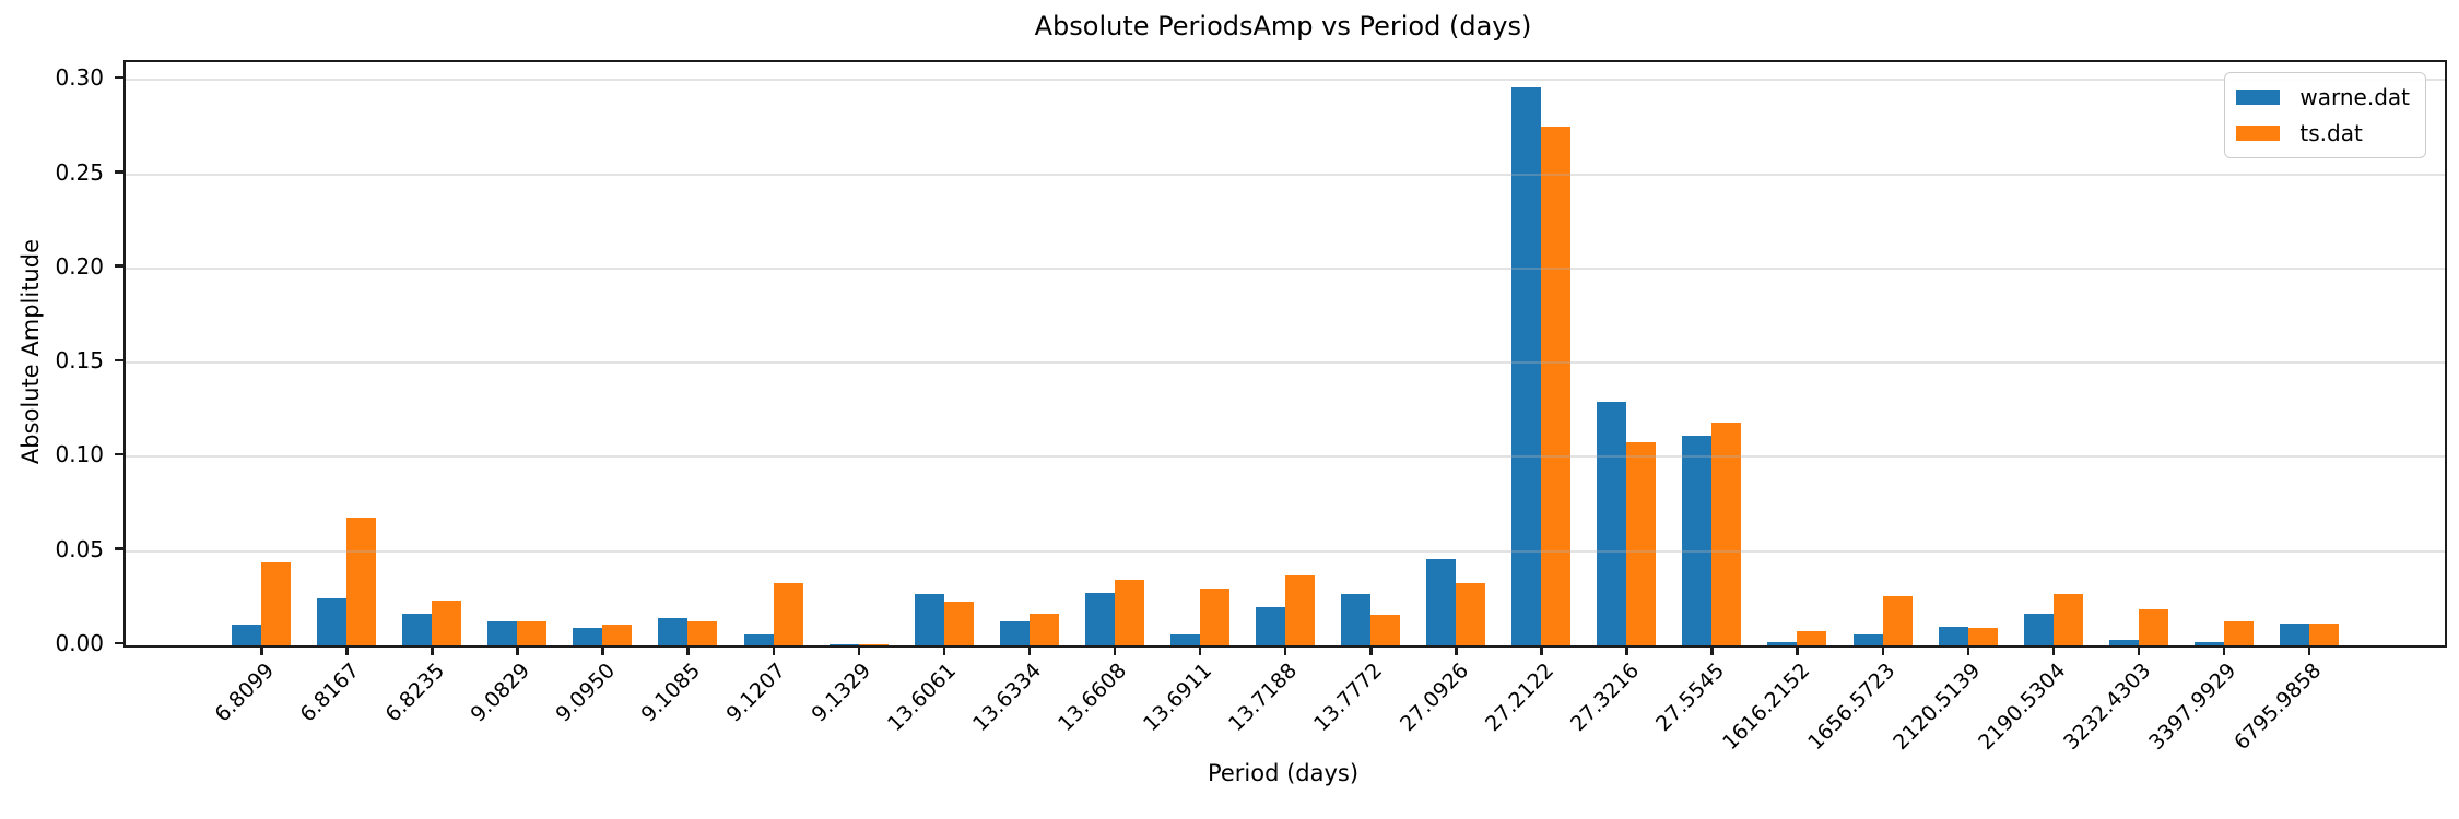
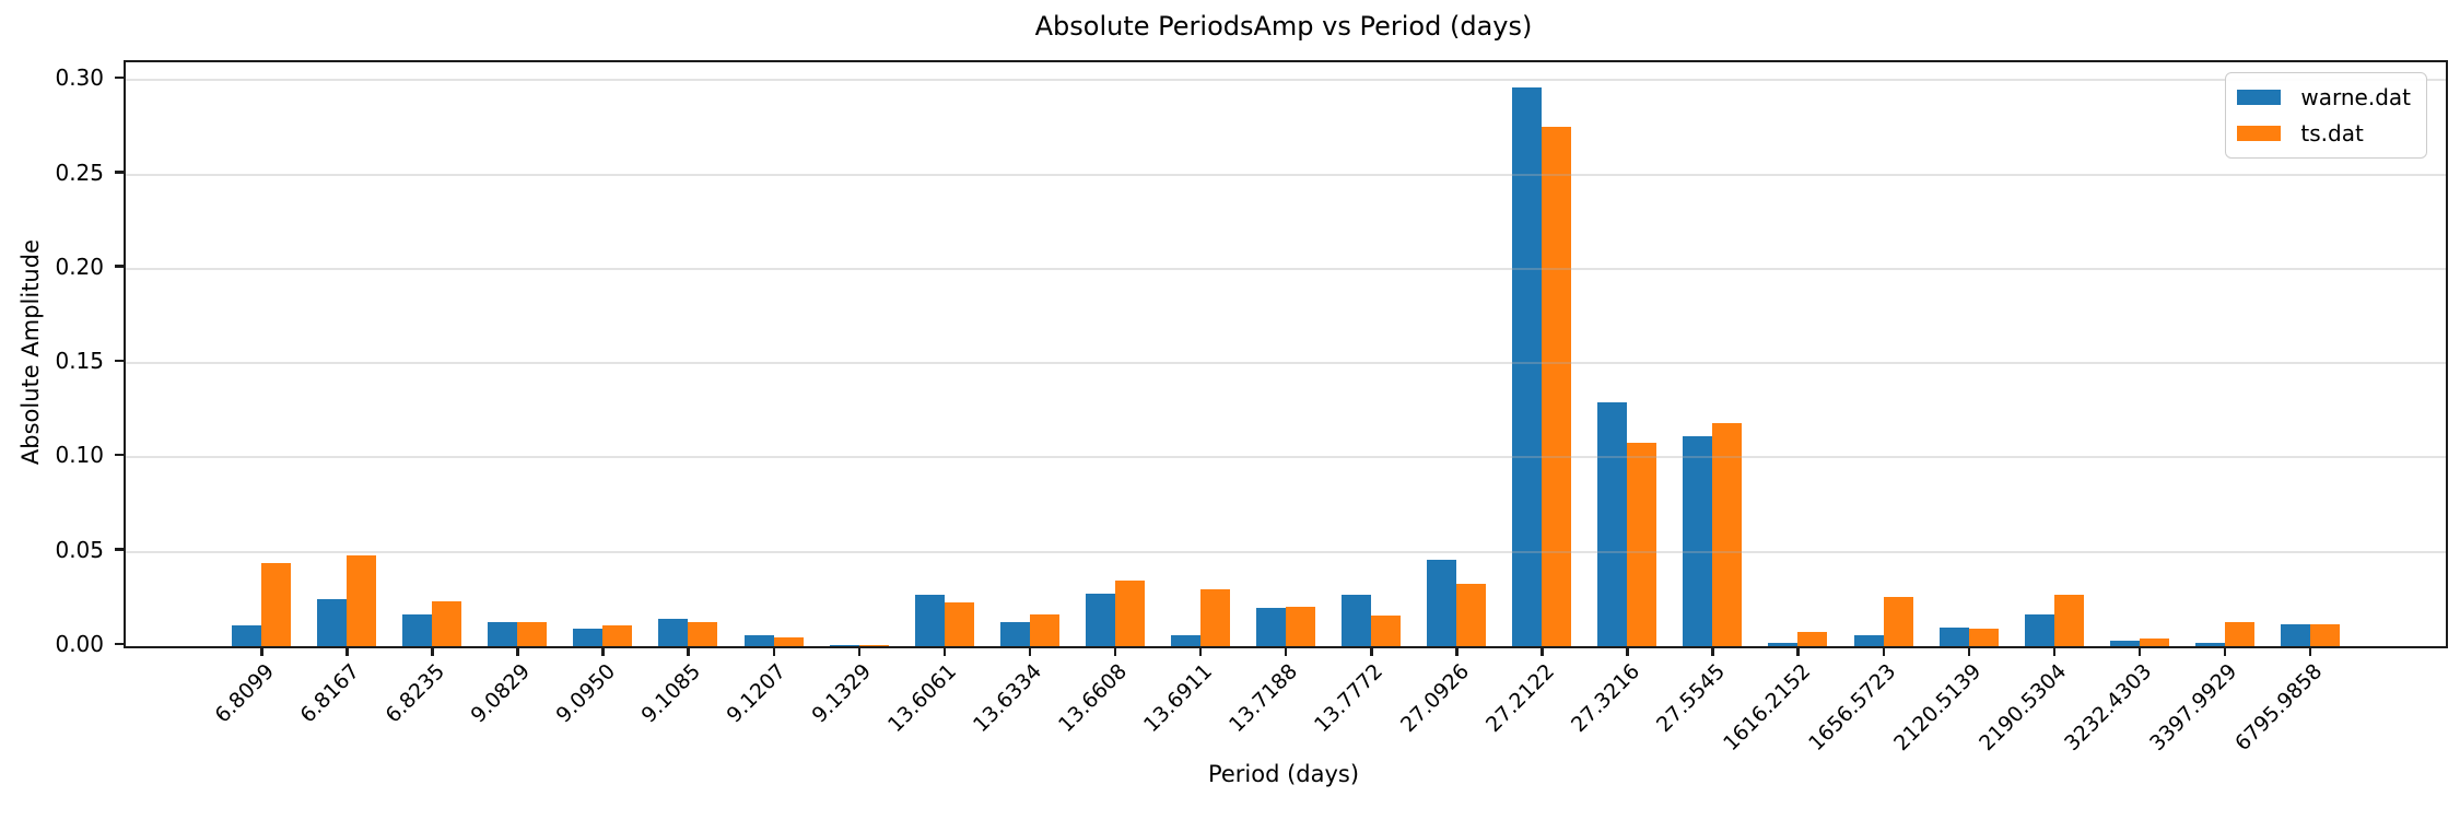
ts.dat/6.8167: 0.068 -> 0.048
ts.dat/9.1207: 0.033 -> 0.004
ts.dat/13.7188: 0.037 -> 0.021
ts.dat/3232.4303: 0.019 -> 0.004
